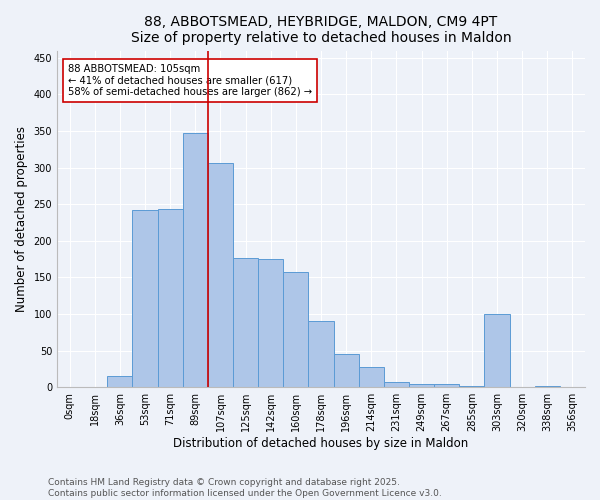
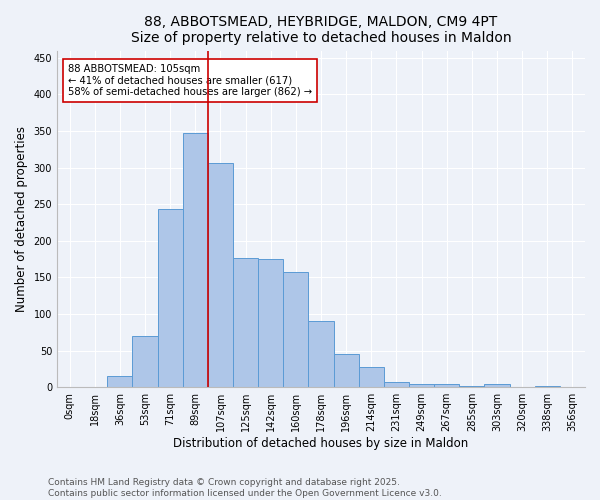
53sqm: 242 -> 70
303sqm: 100 -> 4
